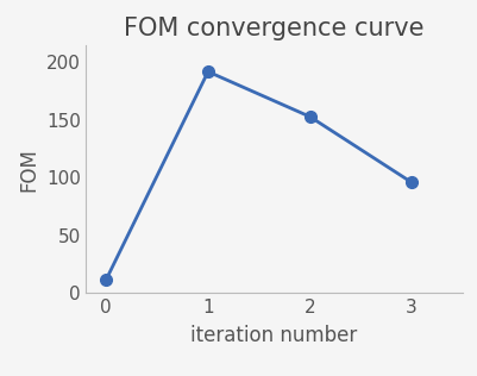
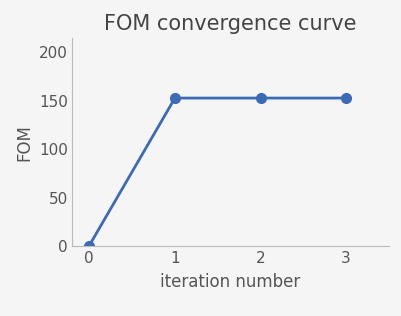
0: 12 -> 1
1: 192 -> 153
3: 96 -> 153
